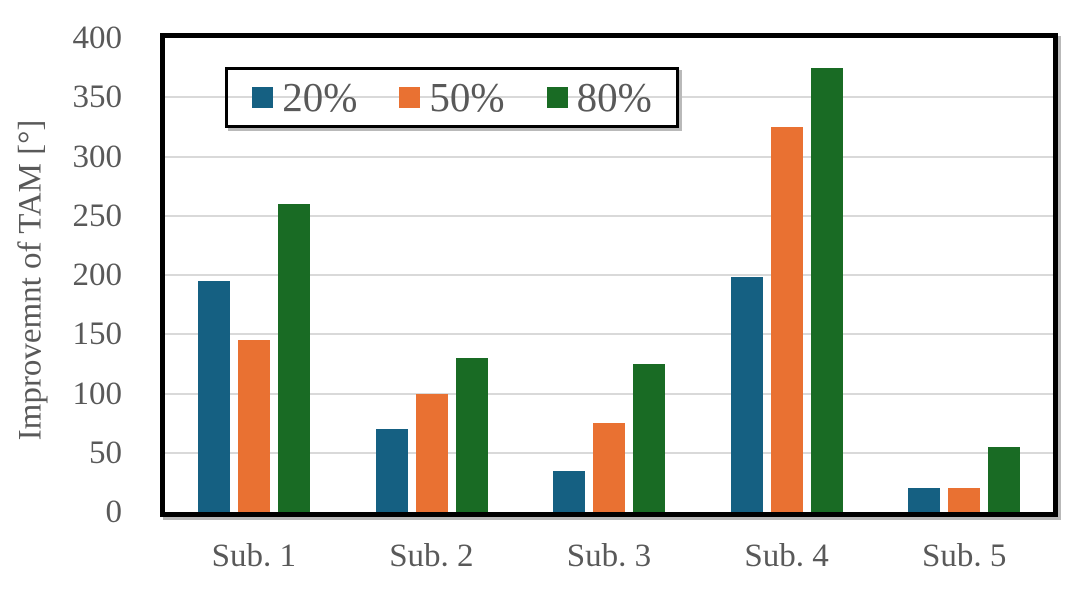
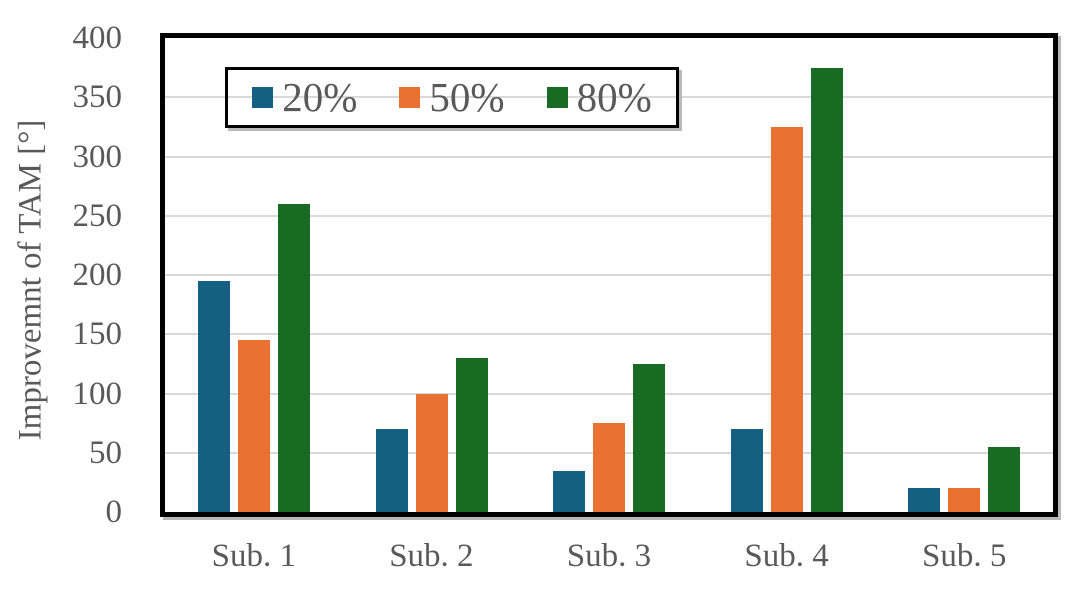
20%/Sub. 4: 198 -> 70
